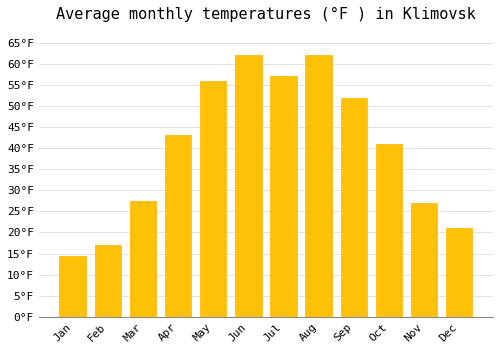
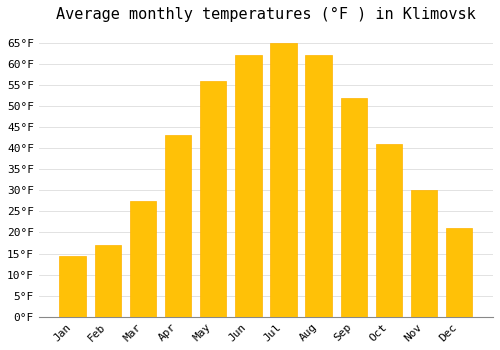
Jul: 57.0°F -> 65.0°F
Nov: 27.0°F -> 30.0°F
